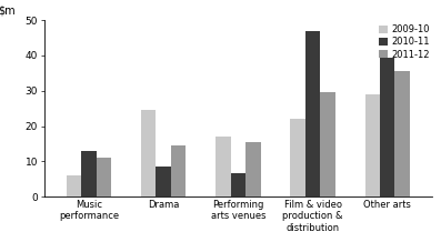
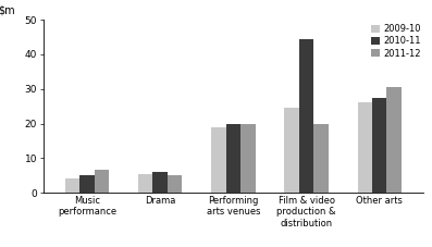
2009-10/Music performance: 6.0 -> 4.0
2010-11/Music performance: 13.0 -> 5.0
2011-12/Music performance: 11.0 -> 6.5
2009-10/Drama: 24.5 -> 5.5
2010-11/Drama: 8.5 -> 6.0
2011-12/Drama: 14.5 -> 5.0
2009-10/Performing arts venues: 17.0 -> 19.0
2010-11/Performing arts venues: 6.5 -> 20.0
2011-12/Performing arts venues: 15.5 -> 20.0
2009-10/Film & video production & distribution: 22.0 -> 24.5
2010-11/Film & video production & distribution: 47.0 -> 44.5
2011-12/Film & video production & distribution: 29.5 -> 20.0
2009-10/Other arts: 29.0 -> 26.0
2010-11/Other arts: 39.5 -> 27.5
2011-12/Other arts: 35.5 -> 30.5
